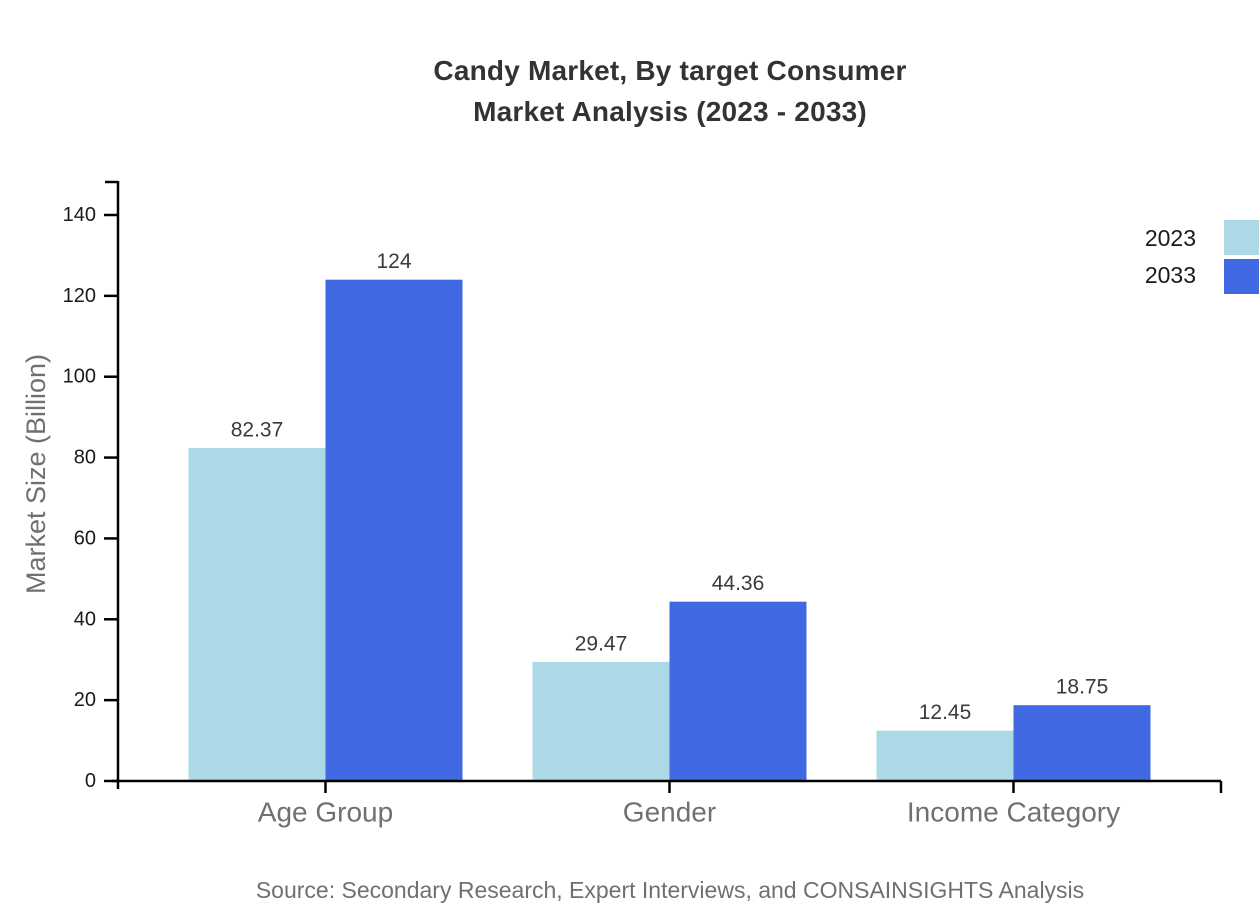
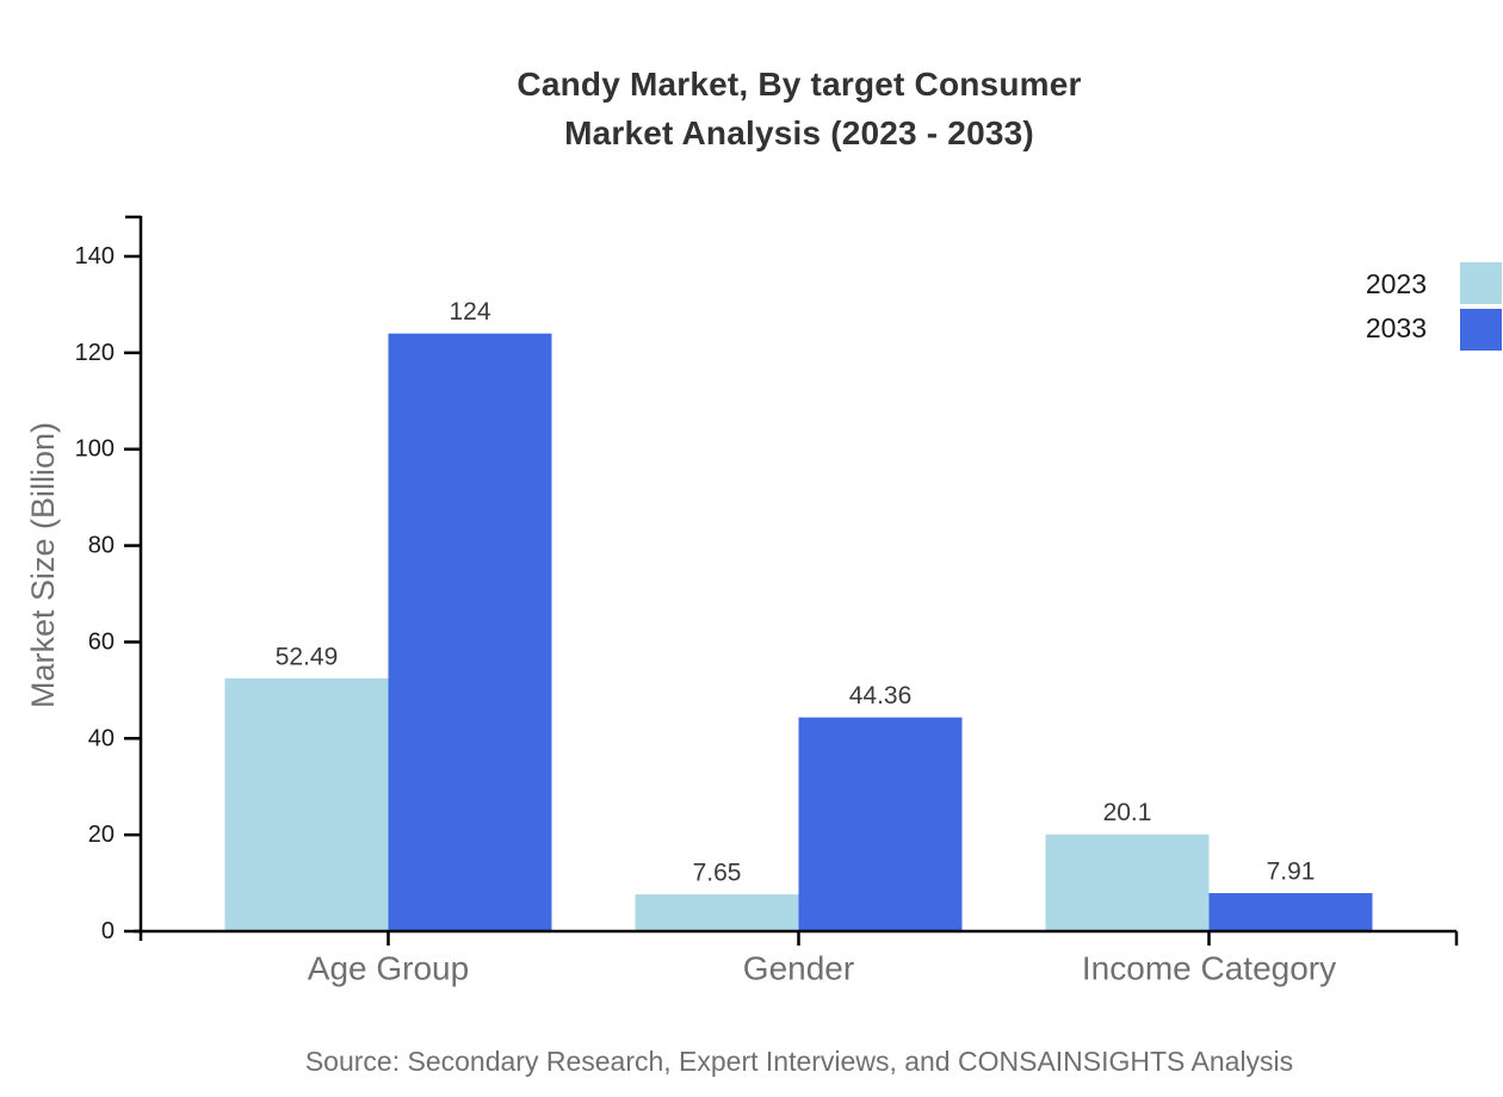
2023/Age Group: 82.37 -> 52.49
2023/Gender: 29.47 -> 7.65
2023/Income Category: 12.45 -> 20.1
2033/Income Category: 18.75 -> 7.91
